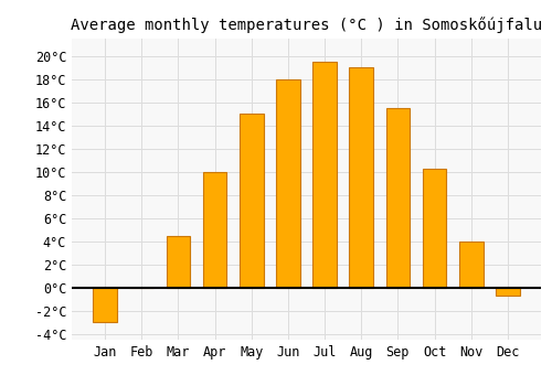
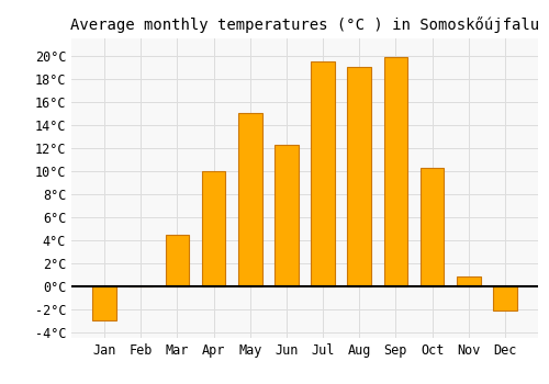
Jun: 18.0°C -> 12.3°C
Sep: 15.5°C -> 19.9°C
Nov: 4.0°C -> 0.8°C
Dec: -0.7°C -> -2.1°C
